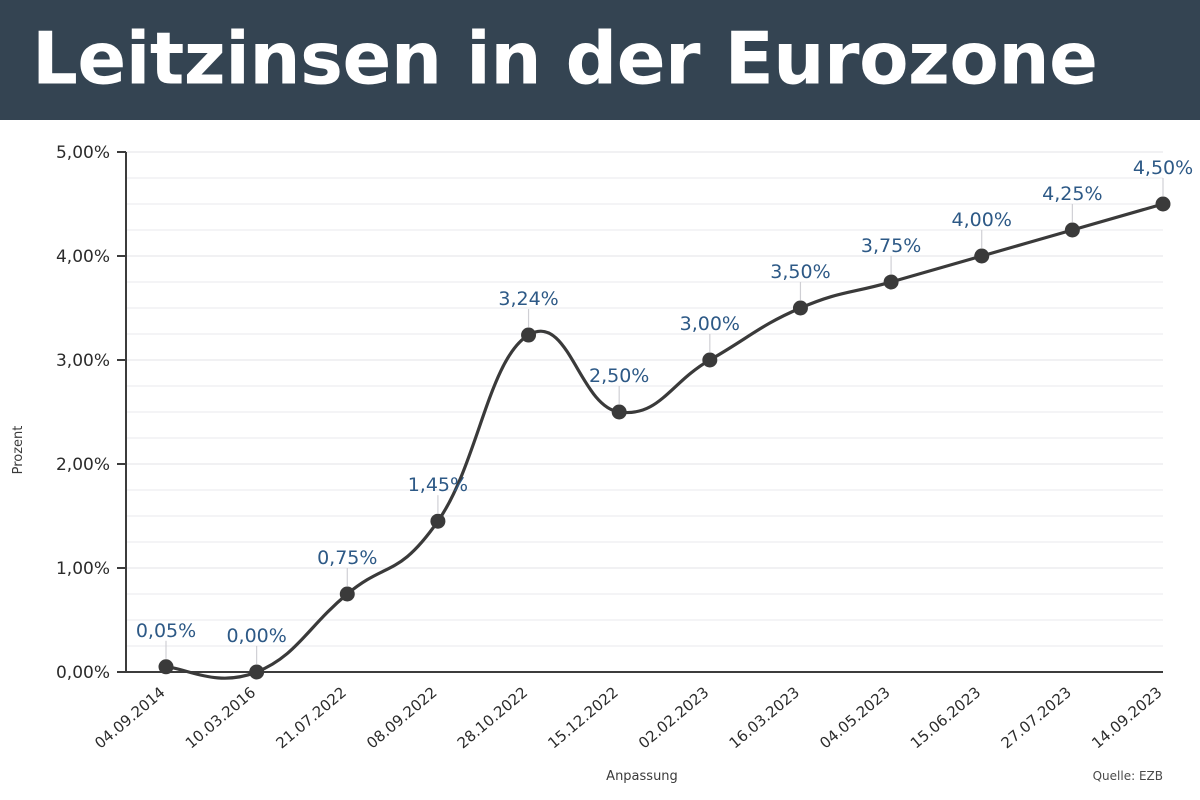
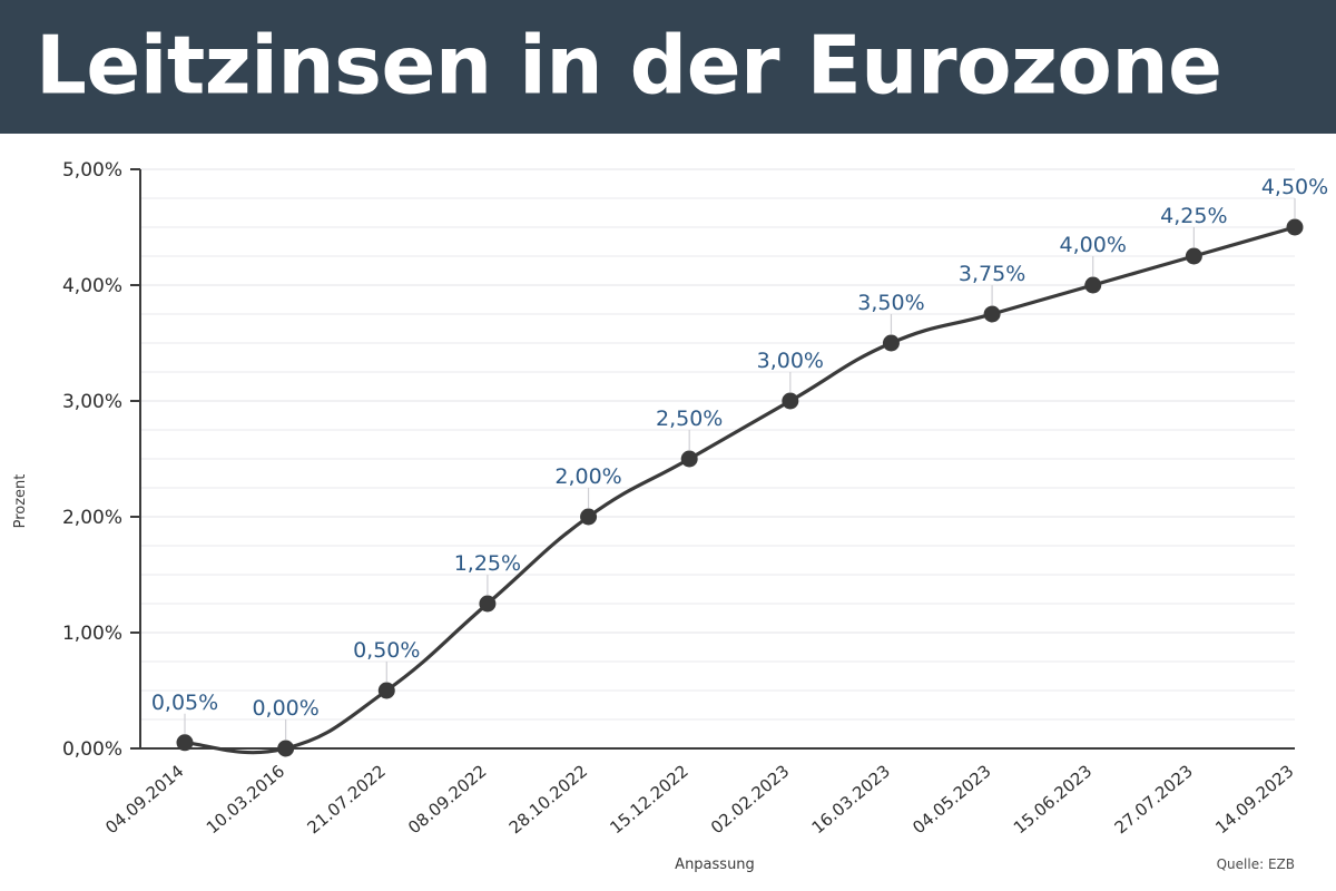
21.07.2022: 0,75% -> 0,50%
08.09.2022: 1,45% -> 1,25%
28.10.2022: 3,24% -> 2,00%
